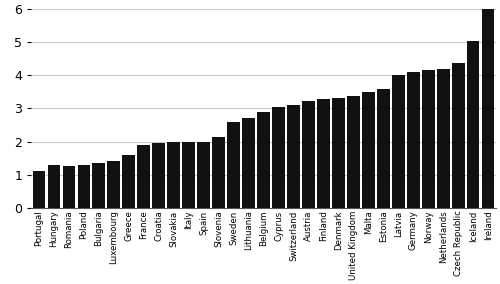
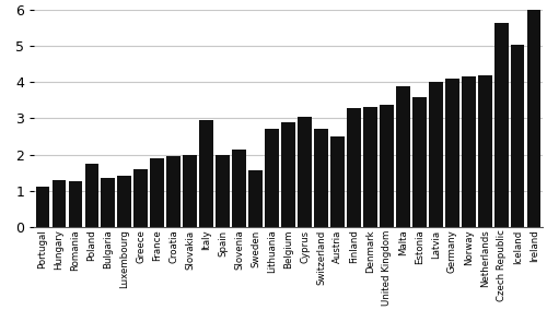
Poland: 1.29 -> 1.75
Italy: 2.00 -> 2.95
Sweden: 2.60 -> 1.55
Switzerland: 3.10 -> 2.70
Austria: 3.22 -> 2.50
Malta: 3.50 -> 3.90
Czech Republic: 4.38 -> 5.65
